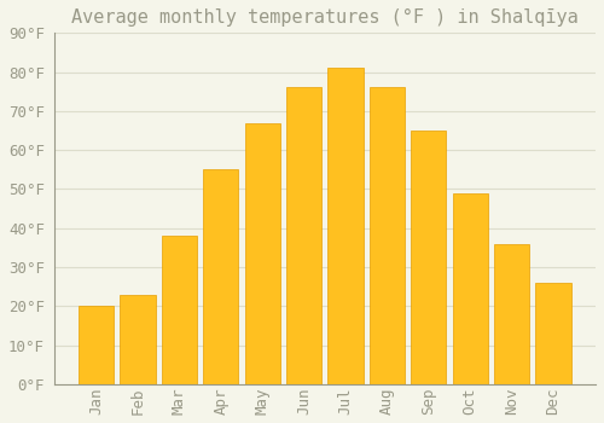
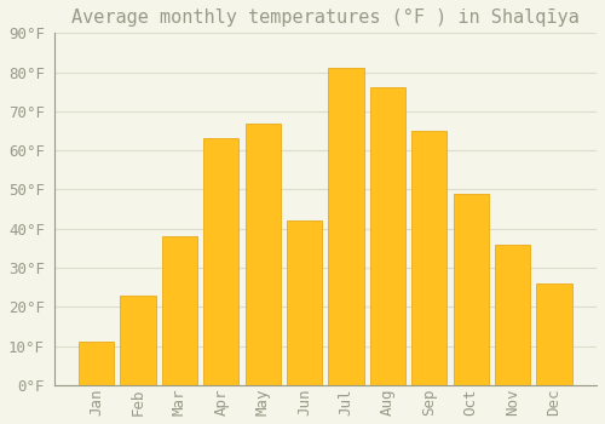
Jan: 20°F -> 11°F
Apr: 55°F -> 63°F
Jun: 76°F -> 42°F
